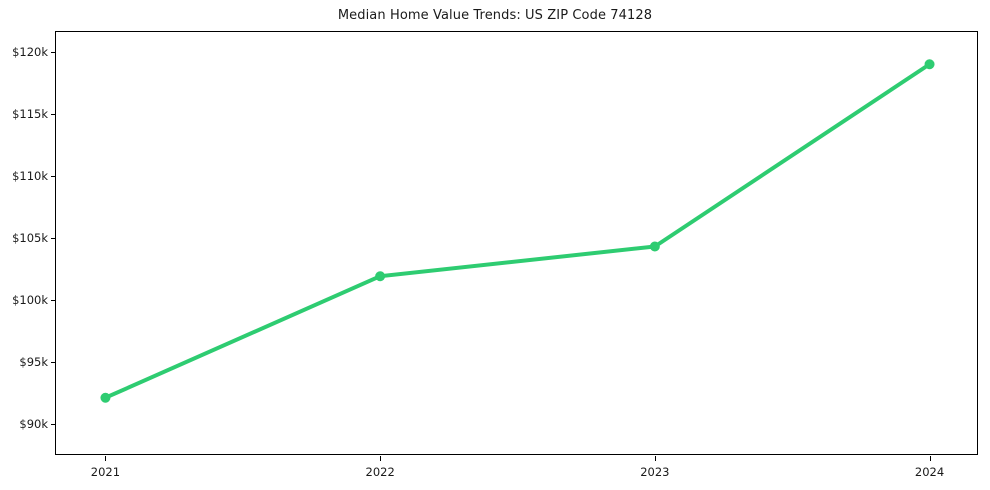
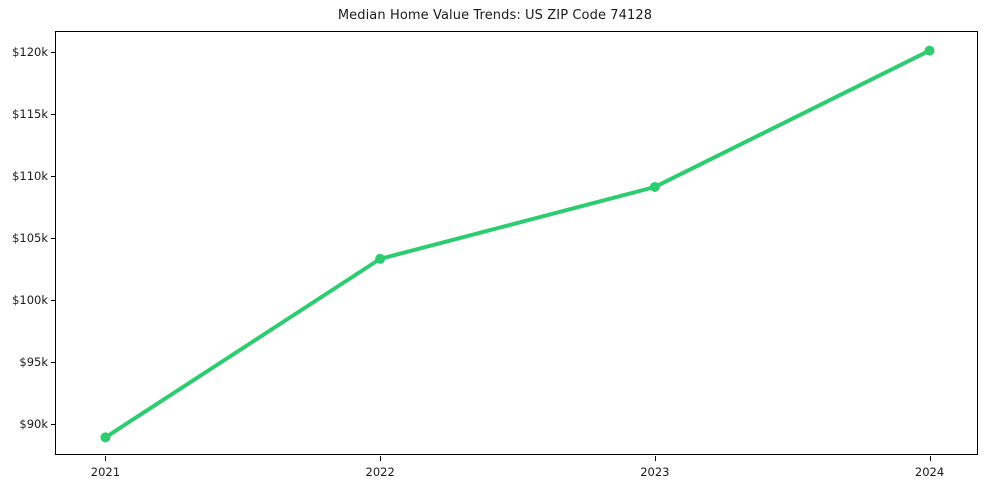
2021: $92.1k -> $88.9k
2022: $101.9k -> $103.3k
2023: $104.3k -> $109.1k
2024: $119.0k -> $120.1k
